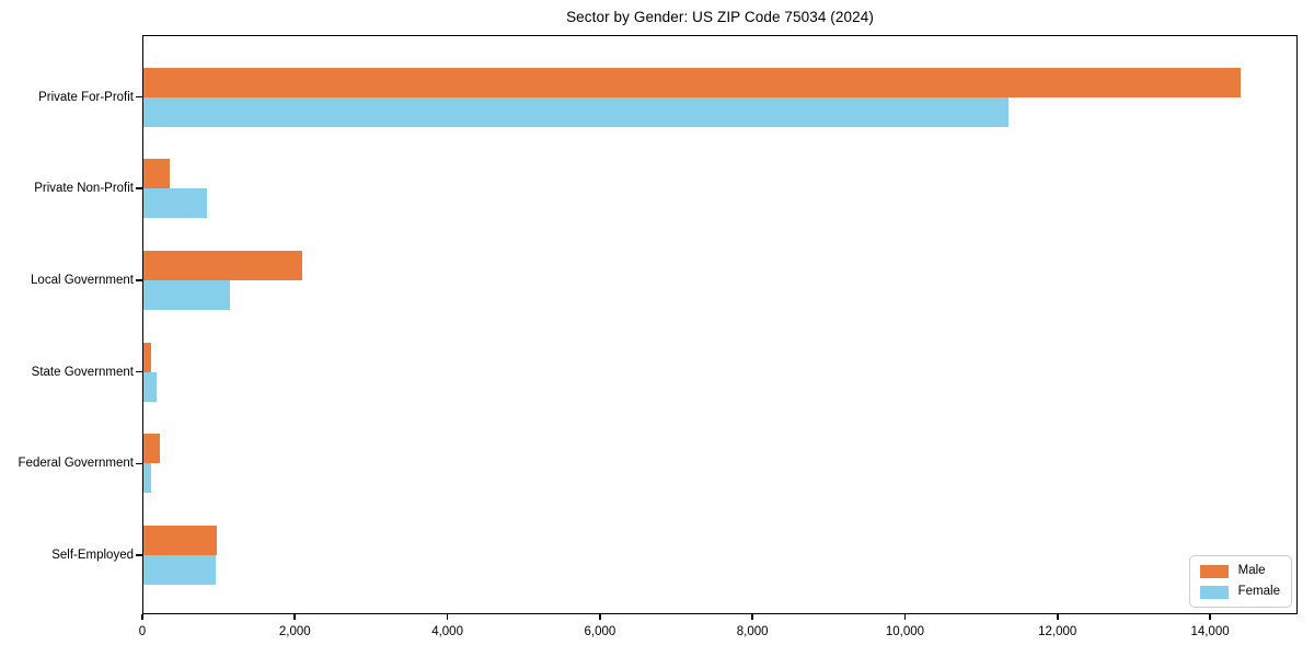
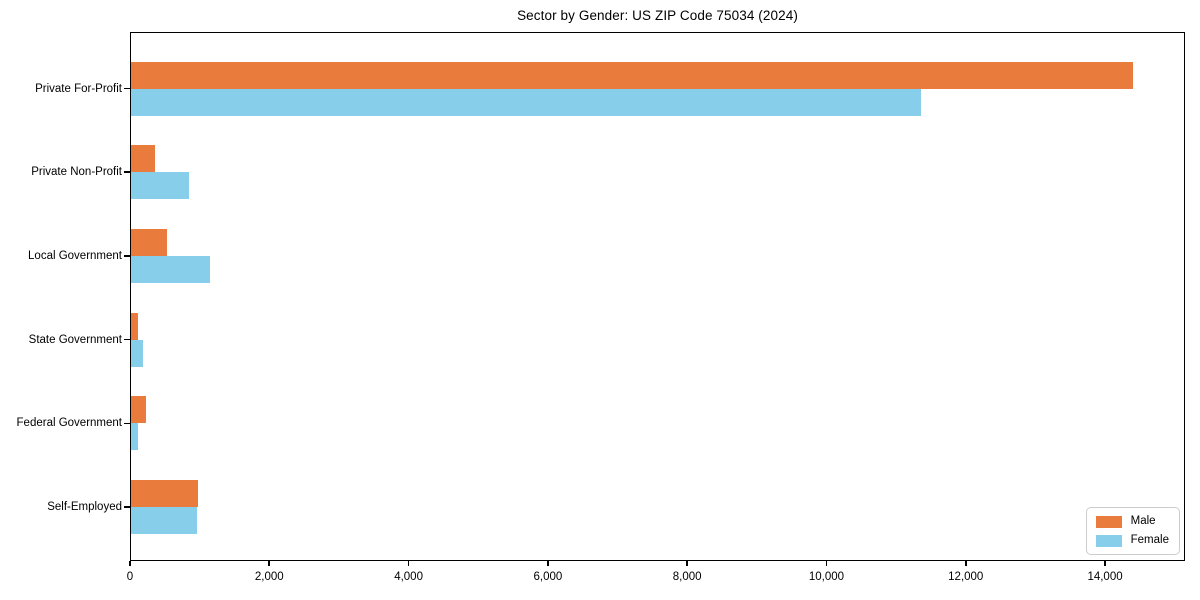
Male/Local Government: 2100 -> 500
